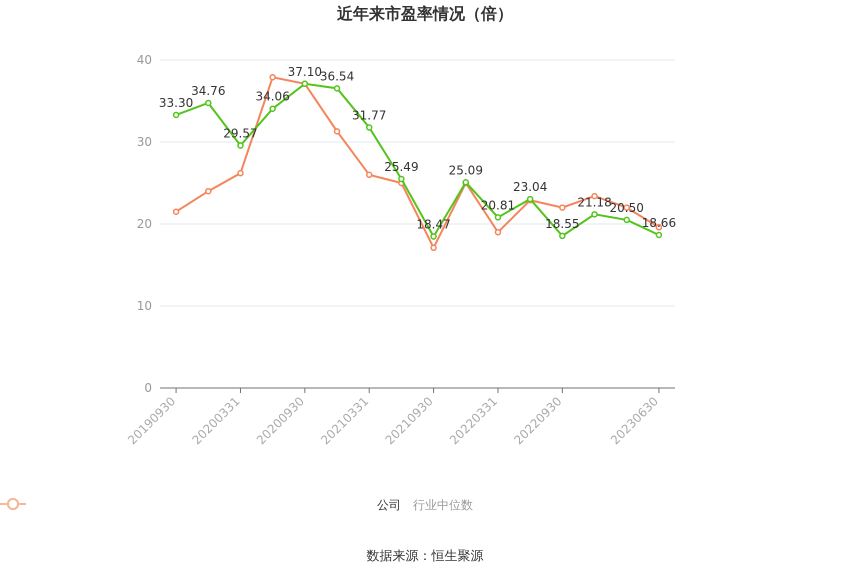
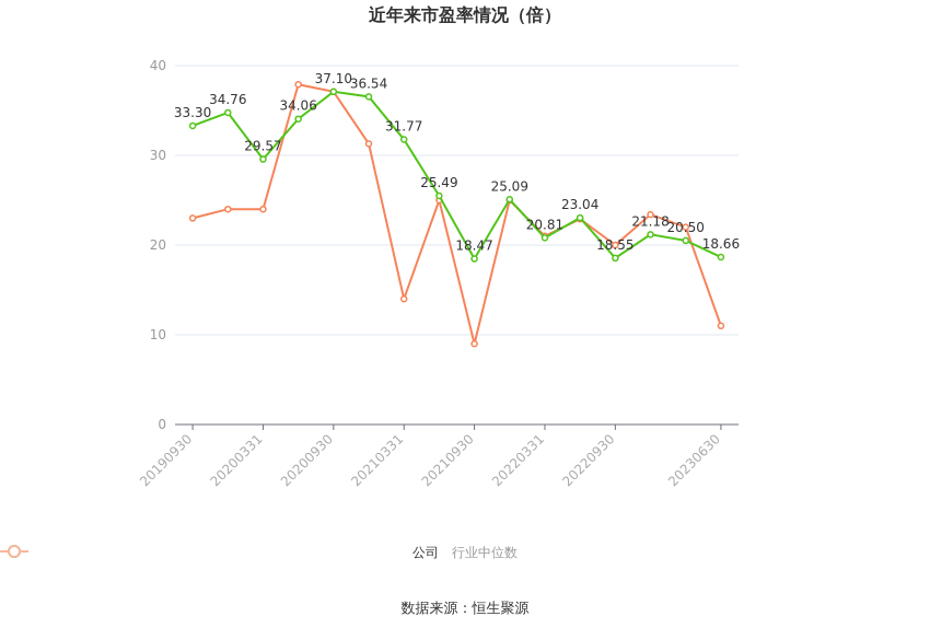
行业中位数/20190930: 22 -> 23
行业中位数/20200331: 26 -> 24
行业中位数/20210331: 26 -> 14
行业中位数/20210930: 17 -> 9
行业中位数/20220331: 19 -> 21
行业中位数/20220930: 22 -> 20
行业中位数/20230630: 20 -> 11
